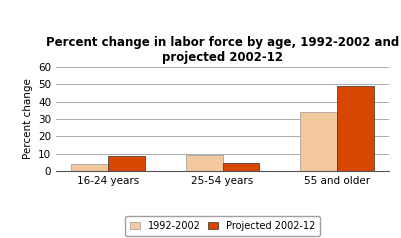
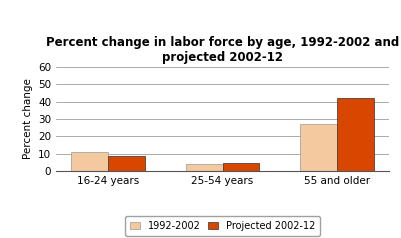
1992-2002/16-24 years: 4 -> 11
1992-2002/25-54 years: 10 -> 4
1992-2002/55 and older: 34 -> 27
Projected 2002-12/55 and older: 49 -> 42
